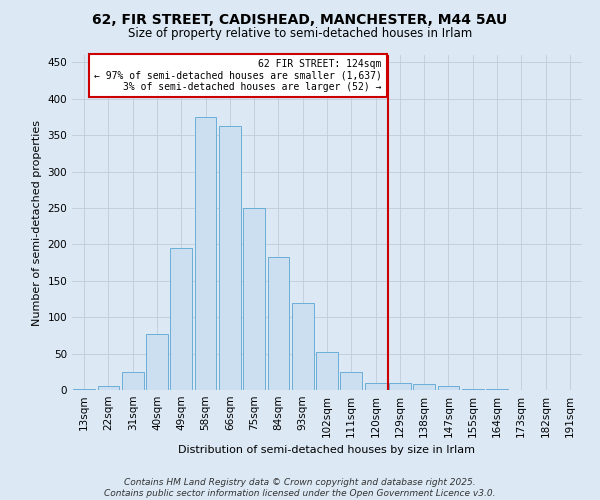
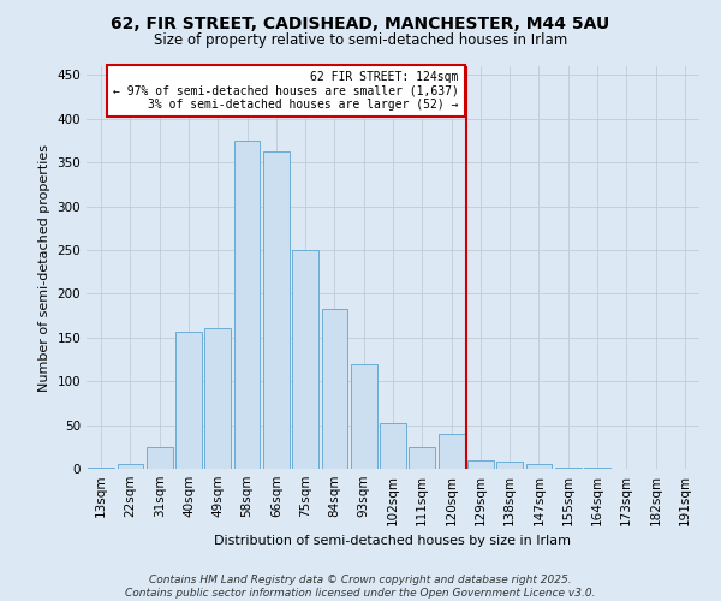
40sqm: 77 -> 156
49sqm: 195 -> 160
120sqm: 10 -> 40
